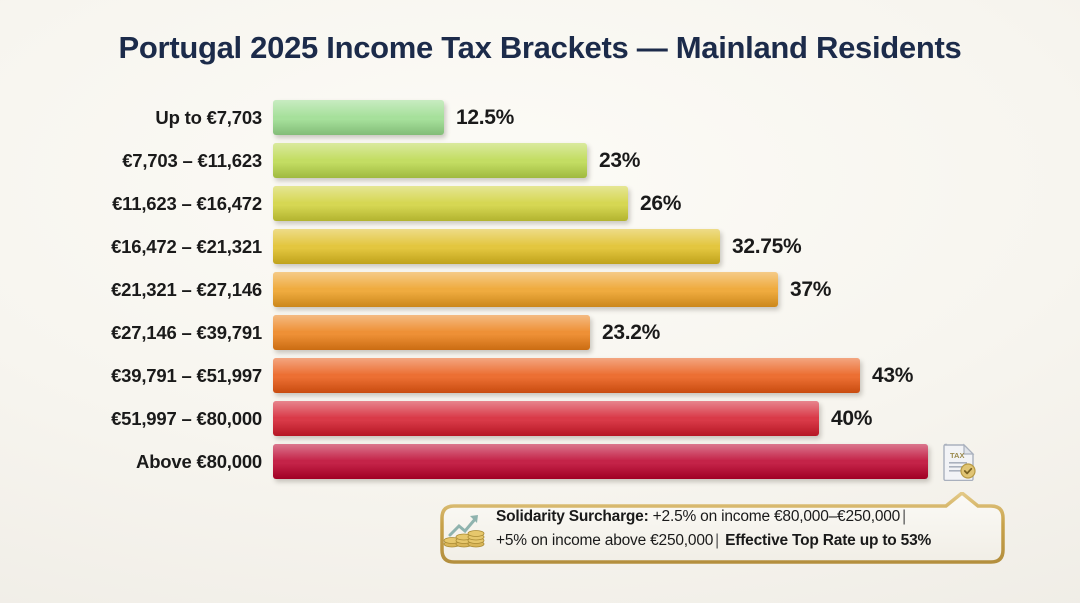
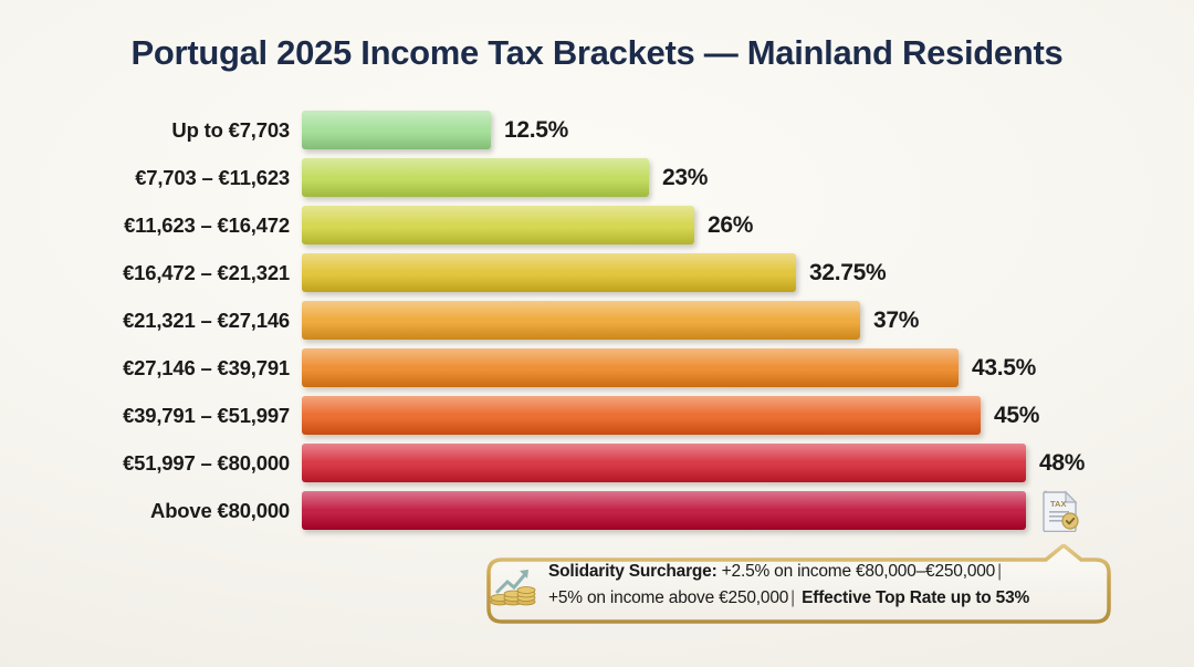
€27,146 – €39,791: 23.2% -> 43.5%
€39,791 – €51,997: 43% -> 45%
€51,997 – €80,000: 40% -> 48%
